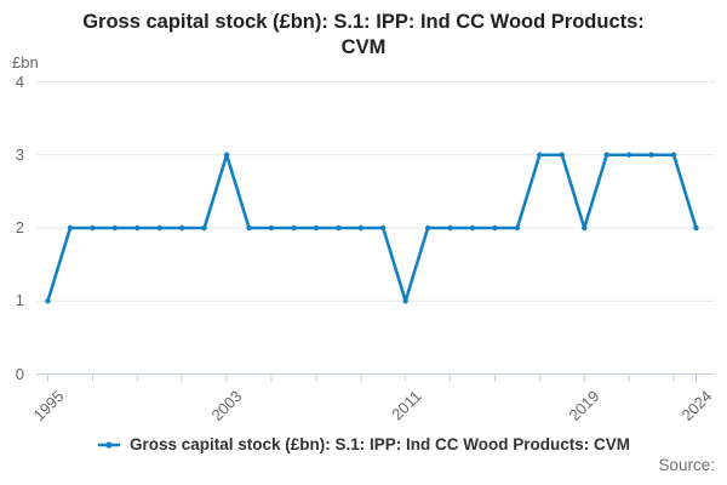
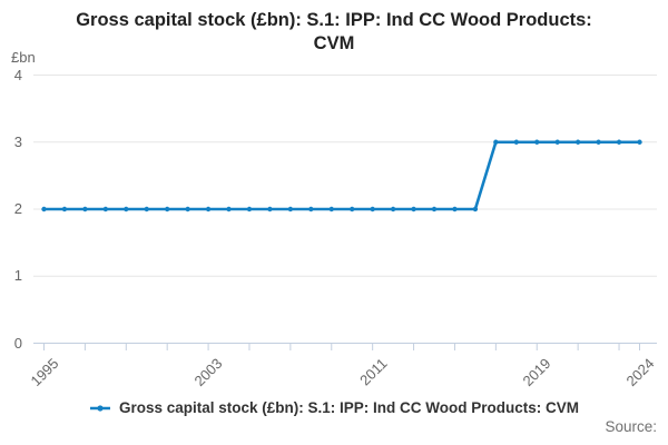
1995: 1 -> 2
2003: 3 -> 2
2011: 1 -> 2
2019: 2 -> 3
2024: 2 -> 3
